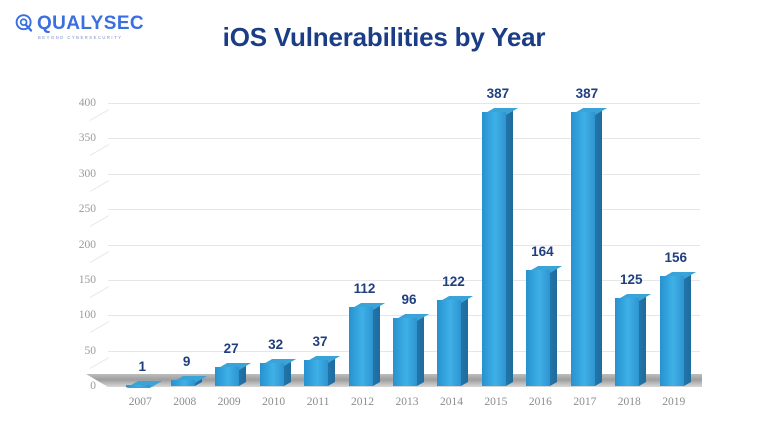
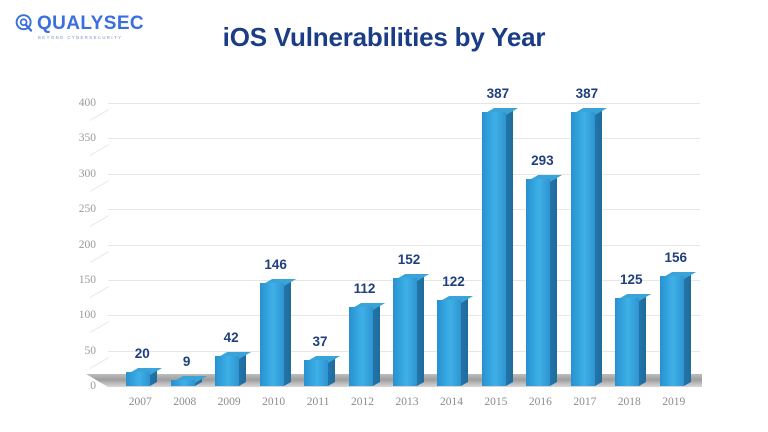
2007: 1 -> 20
2009: 27 -> 42
2010: 32 -> 146
2013: 96 -> 152
2016: 164 -> 293
